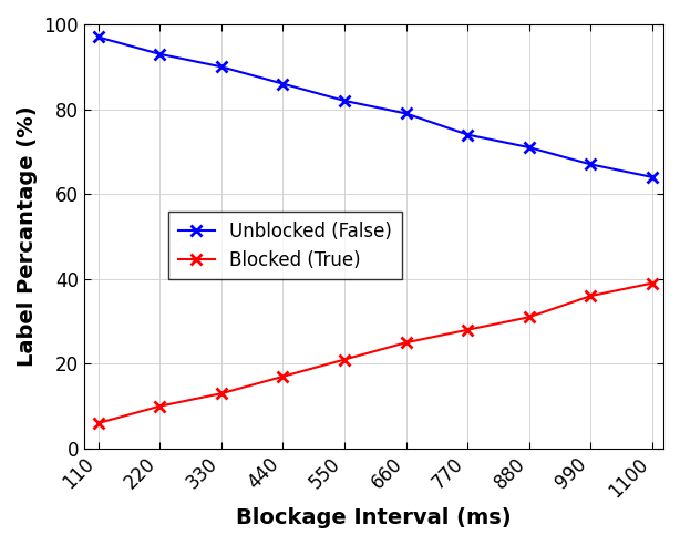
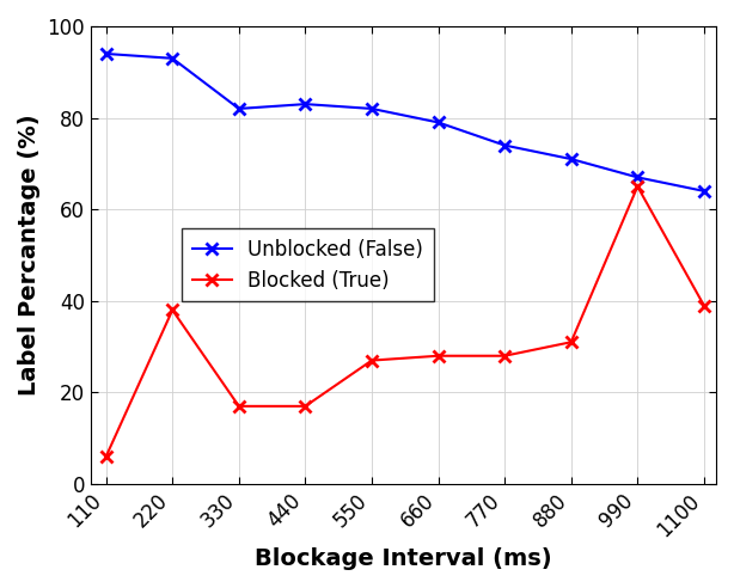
Unblocked (False)/110: 97 -> 94
Blocked (True)/220: 10 -> 38
Unblocked (False)/330: 90 -> 82
Blocked (True)/330: 13 -> 17
Unblocked (False)/440: 86 -> 83
Blocked (True)/550: 21 -> 27
Blocked (True)/660: 25 -> 28
Blocked (True)/990: 36 -> 65
